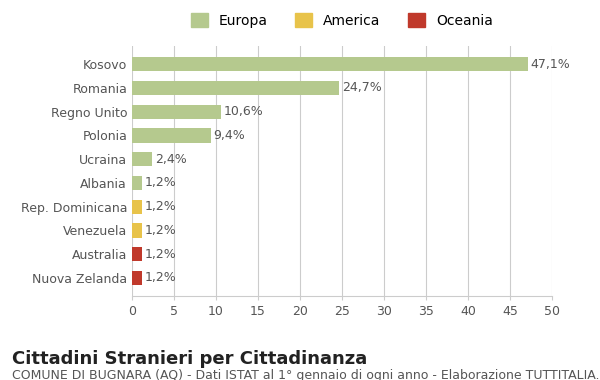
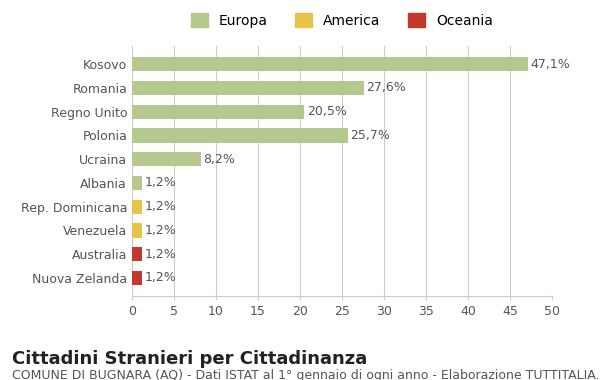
Romania: 24,7% -> 27,6%
Regno Unito: 10,6% -> 20,5%
Polonia: 9,4% -> 25,7%
Ucraina: 2,4% -> 8,2%
